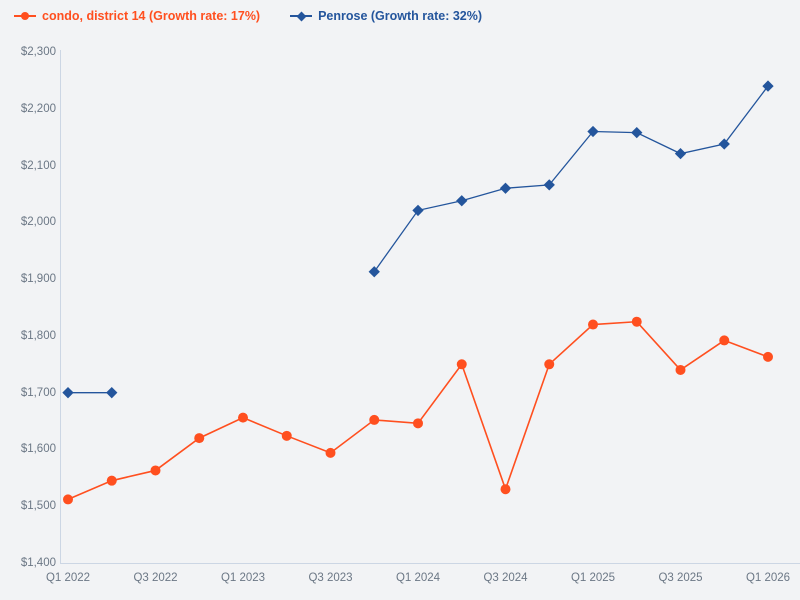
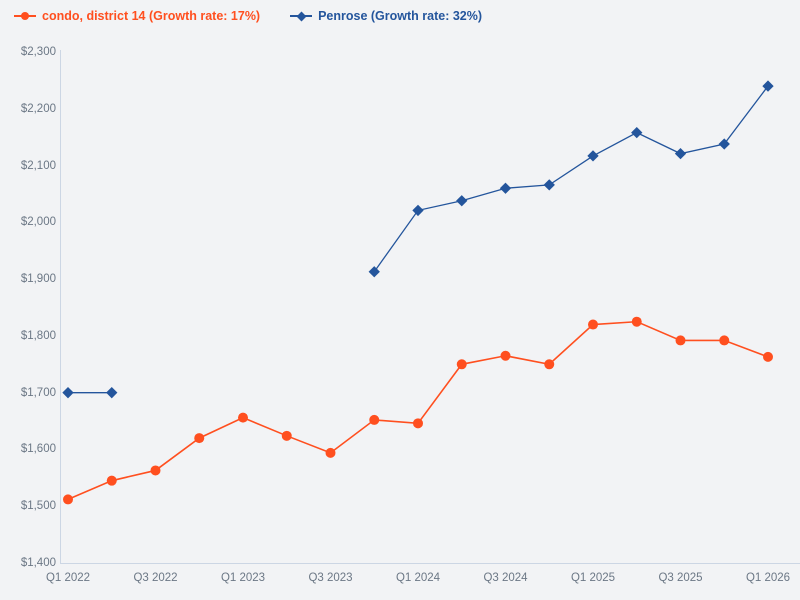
condo, district 14 (Growth rate: 17%)/Q3 2024: $1530 -> $1760
Penrose (Growth rate: 32%)/Q1 2025: $2160 -> $2120
condo, district 14 (Growth rate: 17%)/Q3 2025: $1740 -> $1790
